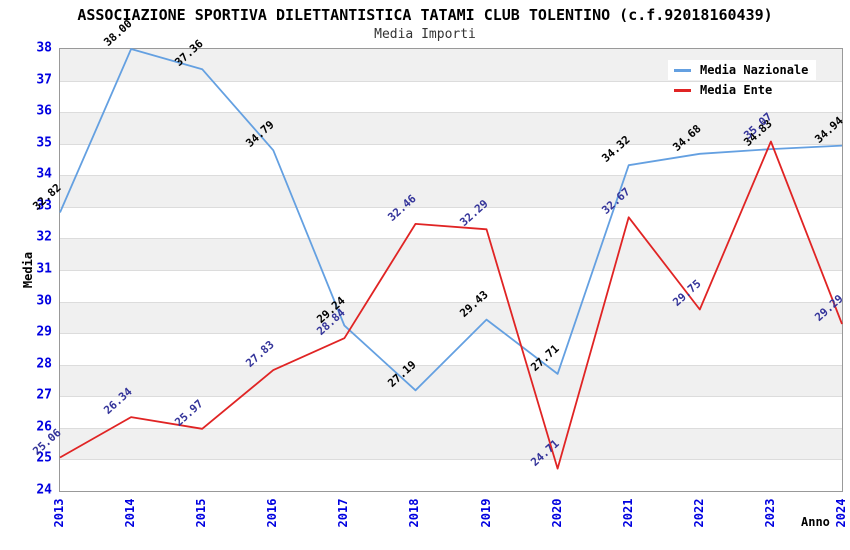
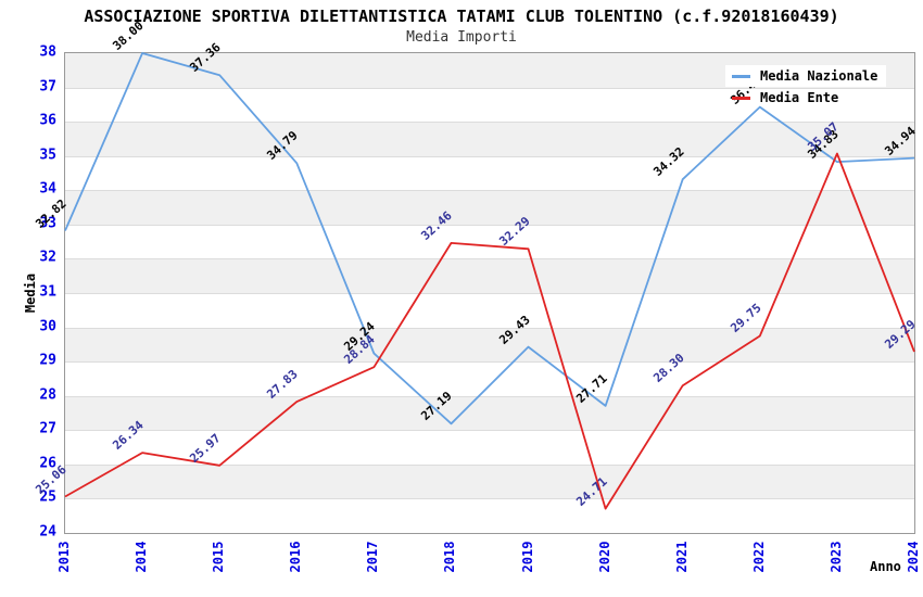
Media Ente/2021: 32.67 -> 28.30
Media Nazionale/2022: 34.68 -> 36.43
